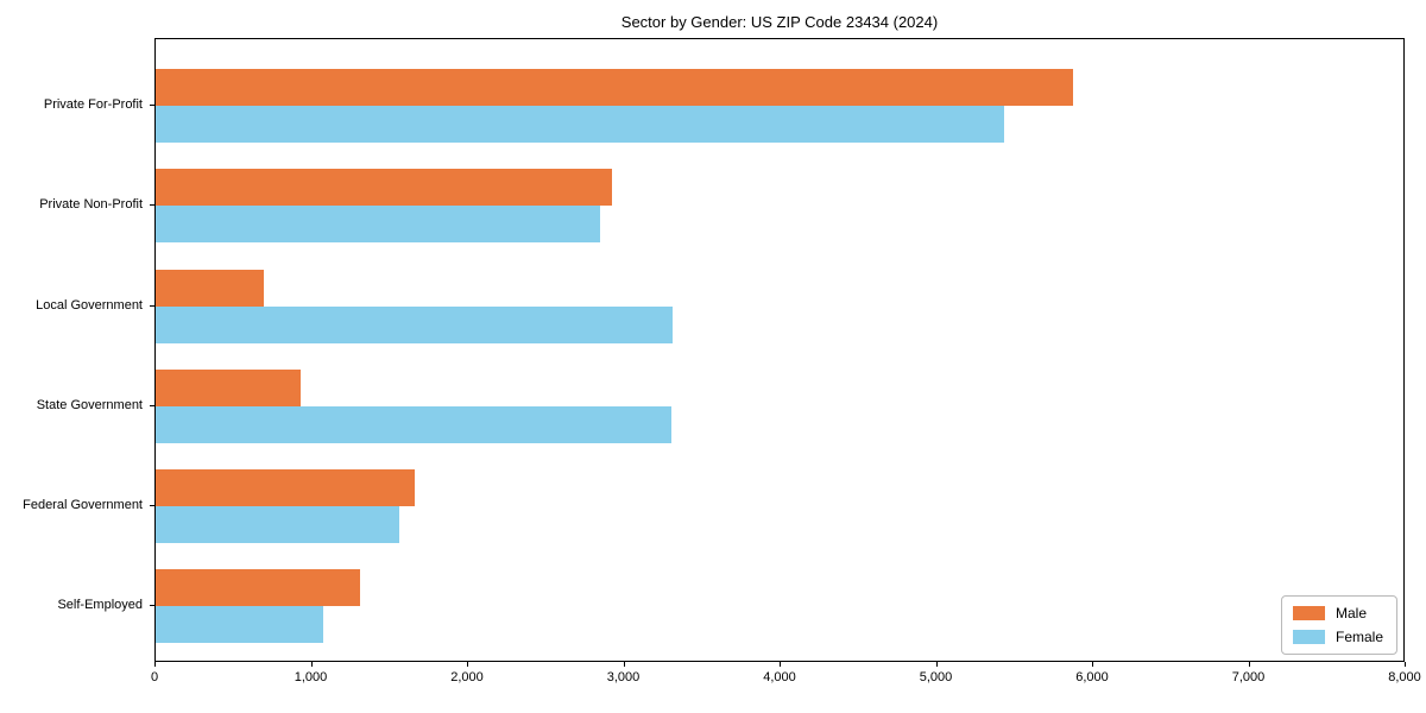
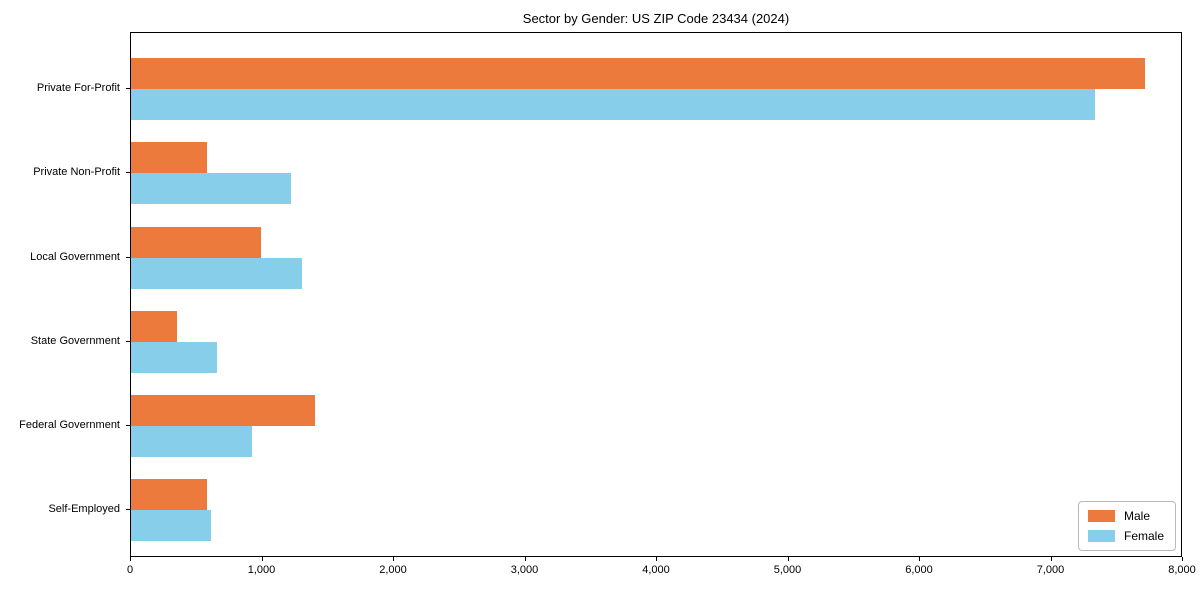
Male/Private For-Profit: 5870 -> 7710
Female/Private For-Profit: 5430 -> 7330
Male/Private Non-Profit: 2920 -> 580
Female/Private Non-Profit: 2840 -> 1220
Male/Local Government: 690 -> 990
Female/Local Government: 3310 -> 1300
Male/State Government: 930 -> 350
Female/State Government: 3300 -> 660
Male/Federal Government: 1660 -> 1400
Female/Federal Government: 1560 -> 920
Male/Self-Employed: 1310 -> 580
Female/Self-Employed: 1070 -> 600
